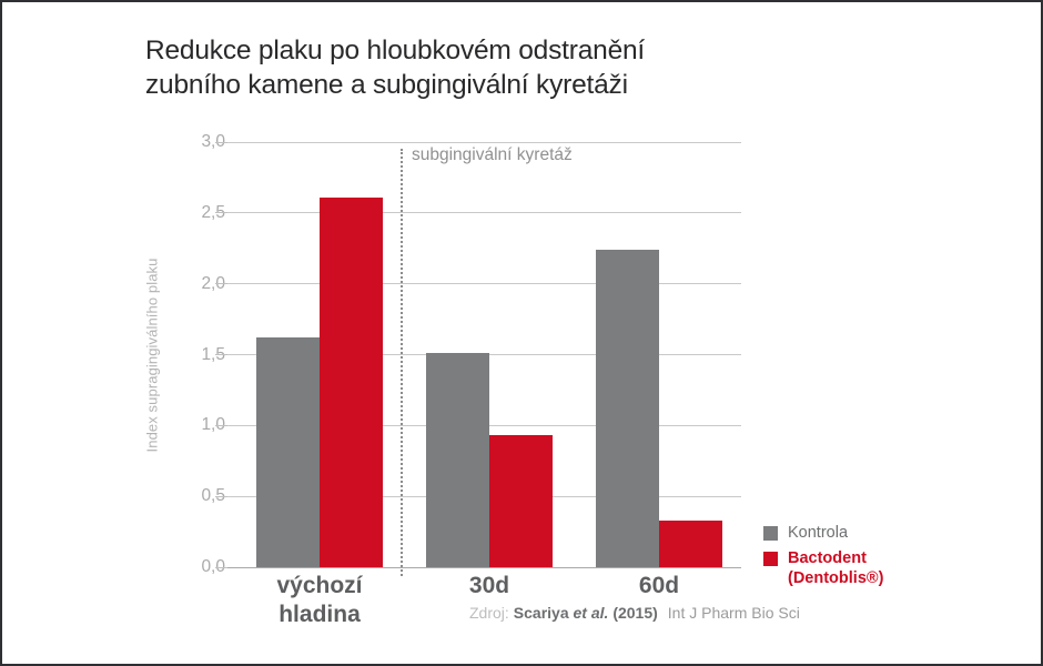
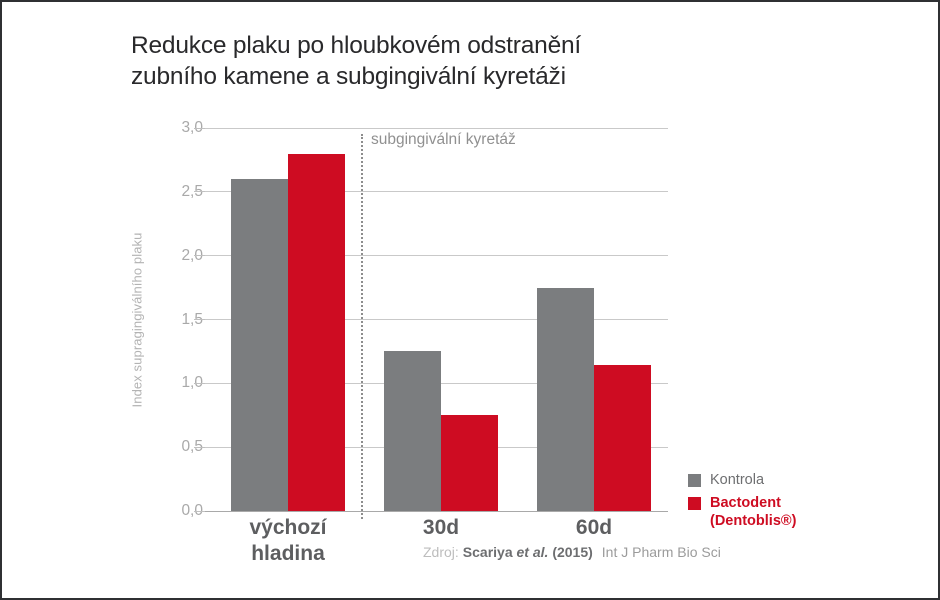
Kontrola/výchozí hladina: 1,62 -> 2,60
Bactodent (Dentoblis®)/výchozí hladina: 2,61 -> 2,80
Kontrola/30d: 1,51 -> 1,25
Bactodent (Dentoblis®)/30d: 0,93 -> 0,75
Kontrola/60d: 2,24 -> 1,75
Bactodent (Dentoblis®)/60d: 0,33 -> 1,14
